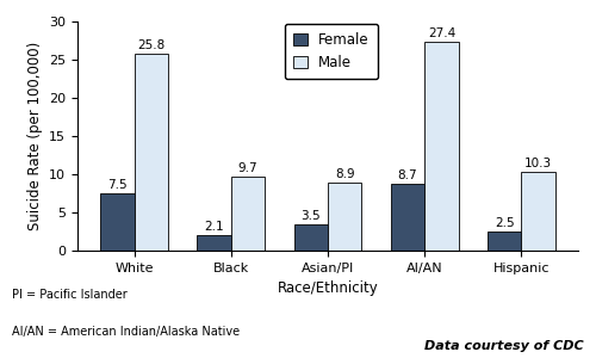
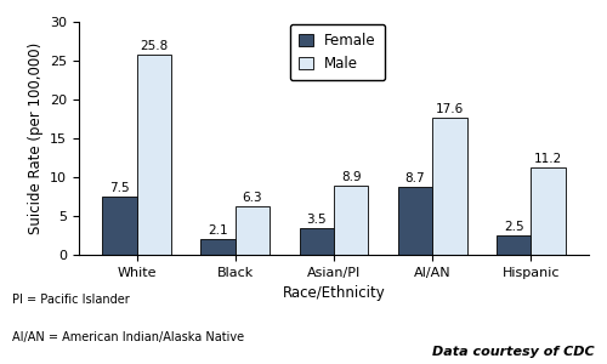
Male/Black: 9.7 -> 6.3
Male/AI/AN: 27.4 -> 17.6
Male/Hispanic: 10.3 -> 11.2
